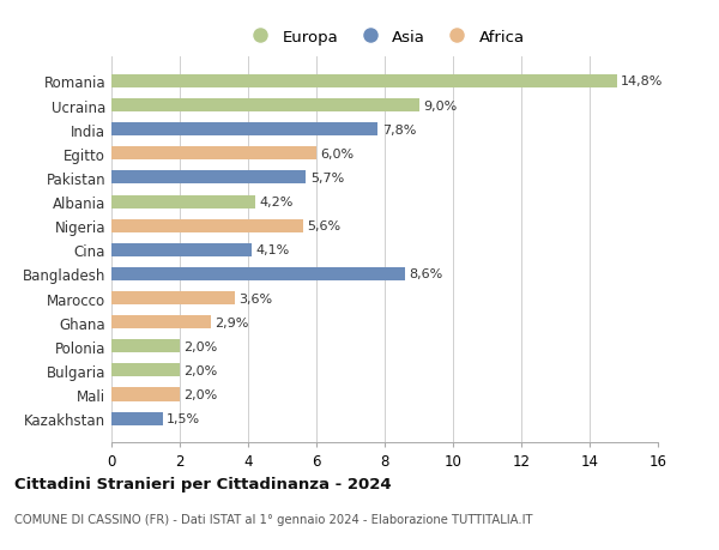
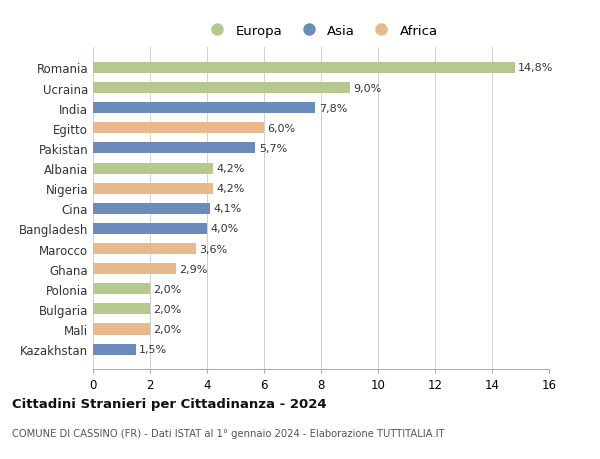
Nigeria: 5,6% -> 4,2%
Bangladesh: 8,6% -> 4,0%
